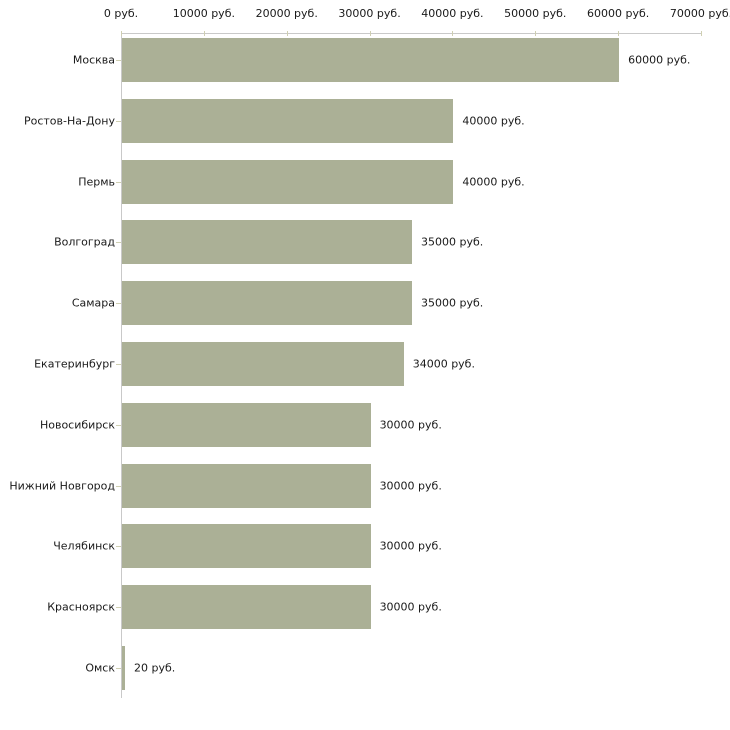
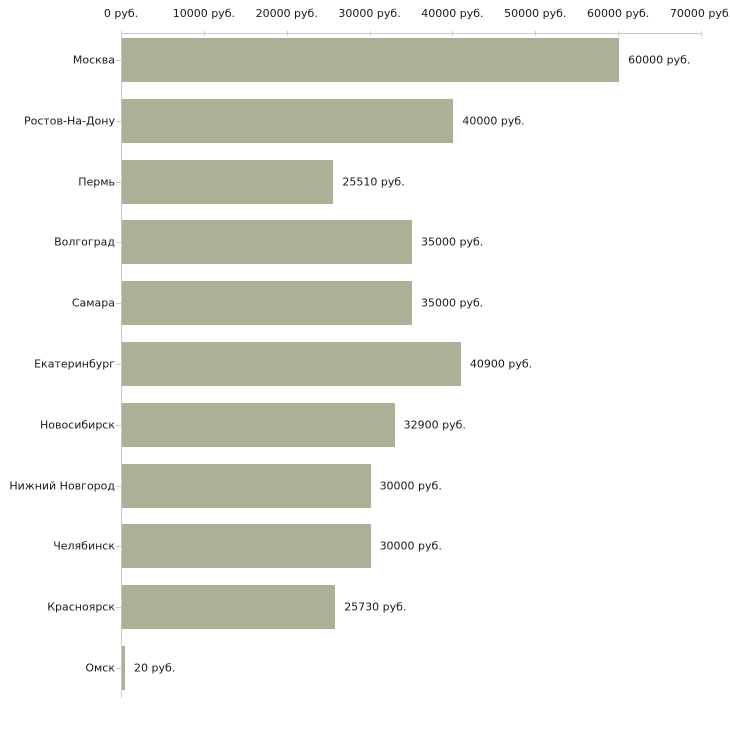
Пермь: 40000 -> 25510
Екатеринбург: 34000 -> 40900
Новосибирск: 30000 -> 32900
Красноярск: 30000 -> 25730
